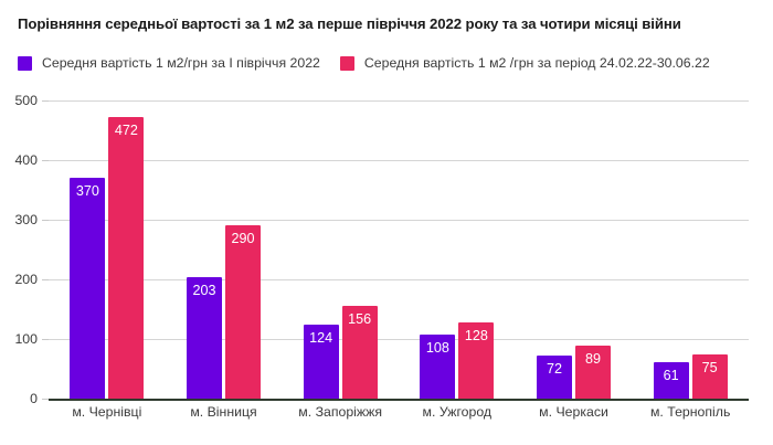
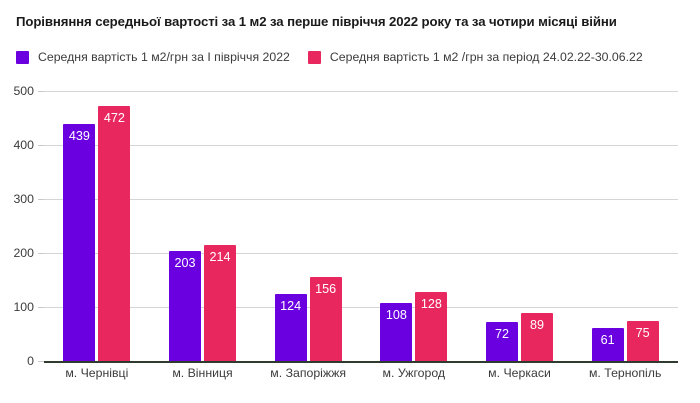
Середня вартість 1 м2/грн за I півріччя 2022/м. Чернівці: 370 -> 439
Середня вартість 1 м2 /грн за період 24.02.22-30.06.22/м. Вінниця: 290 -> 214
